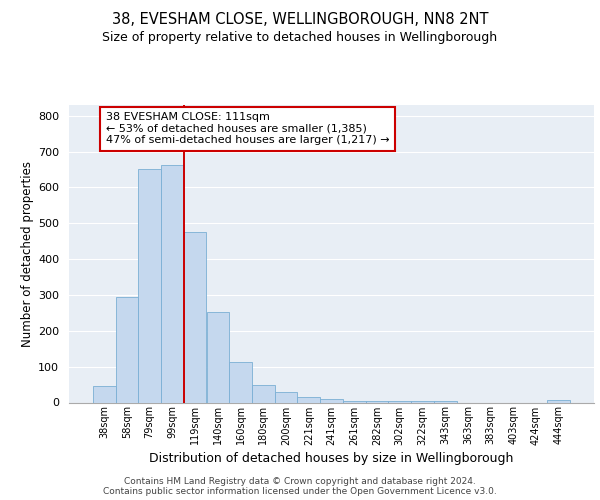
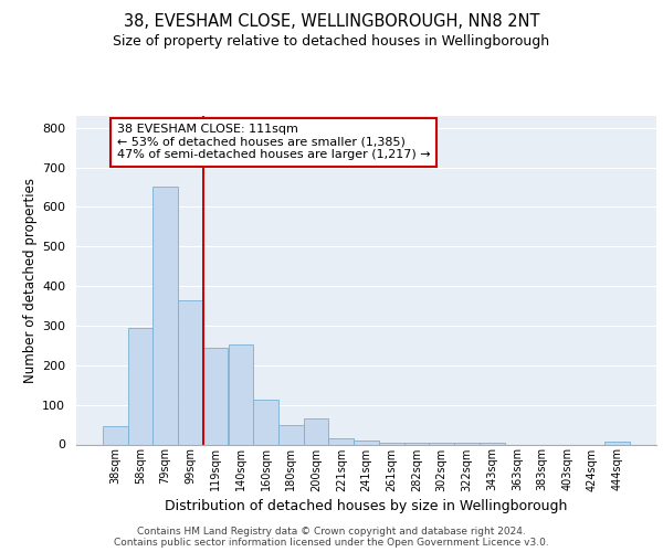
99sqm: 663 -> 365
119sqm: 475 -> 245
200sqm: 28 -> 65
